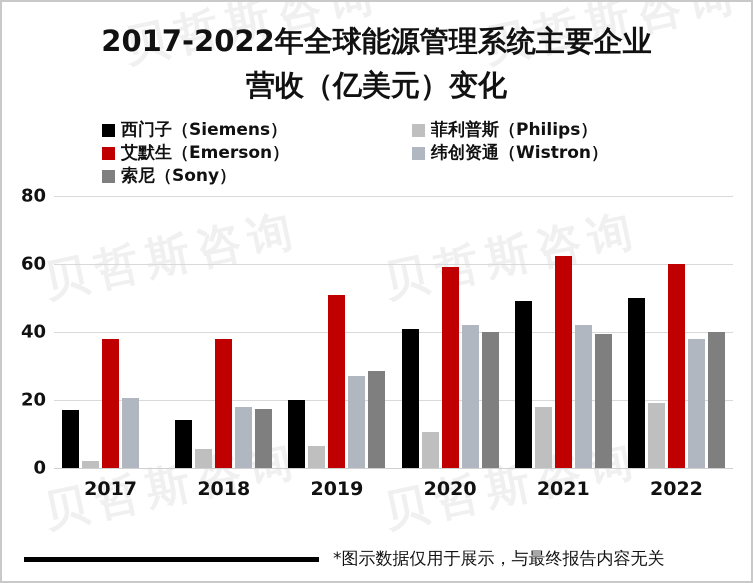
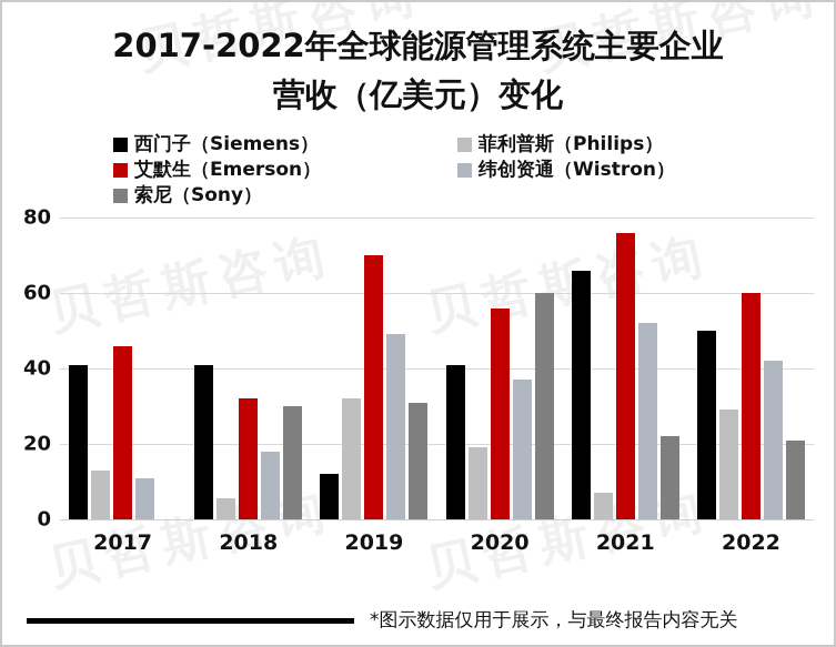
西门子（Siemens）/2017: 17 -> 41
菲利普斯（Philips）/2017: 2 -> 13
艾默生（Emerson）/2017: 38 -> 46
纬创资通（Wistron）/2017: 20 -> 11
西门子（Siemens）/2018: 14 -> 41
艾默生（Emerson）/2018: 38 -> 32
索尼（Sony）/2018: 18 -> 30
西门子（Siemens）/2019: 20 -> 12
菲利普斯（Philips）/2019: 6 -> 32
艾默生（Emerson）/2019: 51 -> 70
纬创资通（Wistron）/2019: 27 -> 49
索尼（Sony）/2019: 28 -> 31
菲利普斯（Philips）/2020: 10 -> 19
艾默生（Emerson）/2020: 59 -> 56
纬创资通（Wistron）/2020: 42 -> 37
索尼（Sony）/2020: 40 -> 60
西门子（Siemens）/2021: 49 -> 66
菲利普斯（Philips）/2021: 18 -> 7
艾默生（Emerson）/2021: 62 -> 76
纬创资通（Wistron）/2021: 42 -> 52
索尼（Sony）/2021: 40 -> 22
菲利普斯（Philips）/2022: 19 -> 29
纬创资通（Wistron）/2022: 38 -> 42
索尼（Sony）/2022: 40 -> 21
